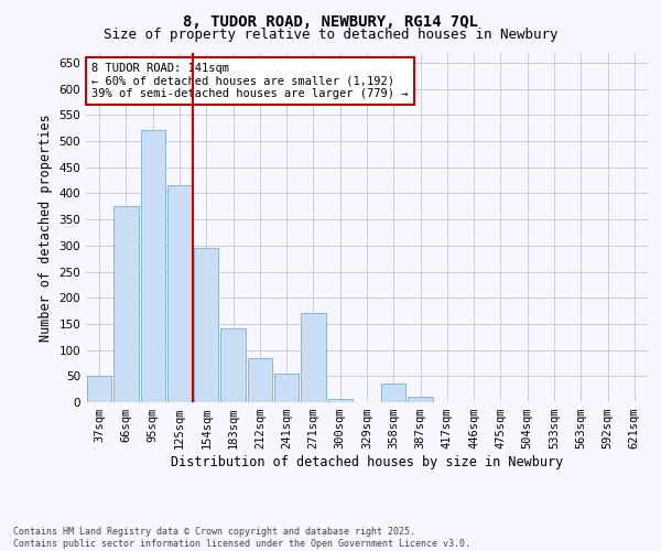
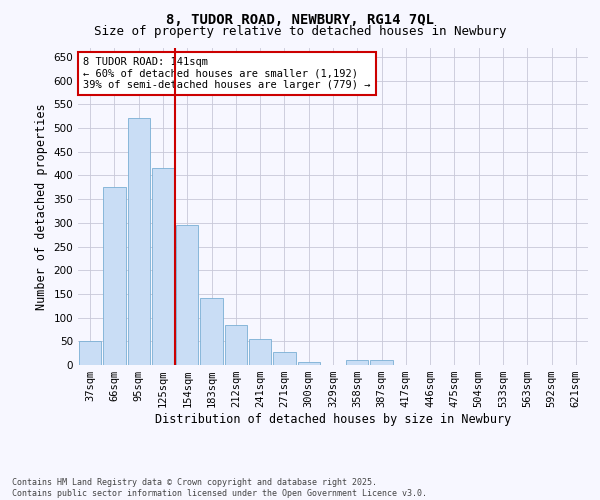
271sqm: 170 -> 28
358sqm: 35 -> 10
